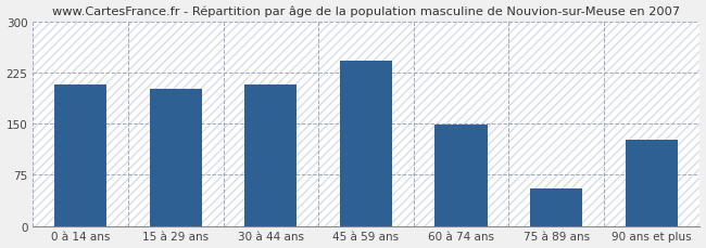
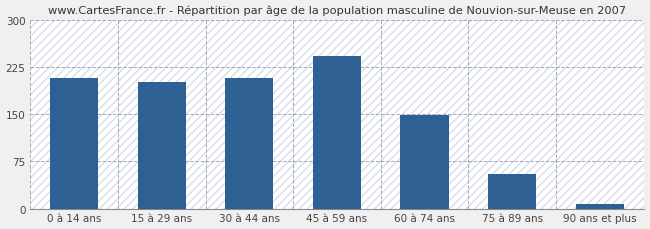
90 ans et plus: 126 -> 7
